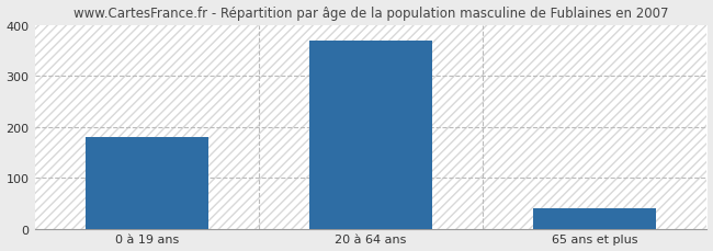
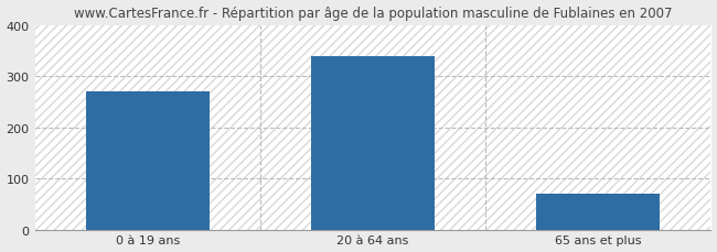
0 à 19 ans: 180 -> 270
20 à 64 ans: 370 -> 340
65 ans et plus: 40 -> 70
